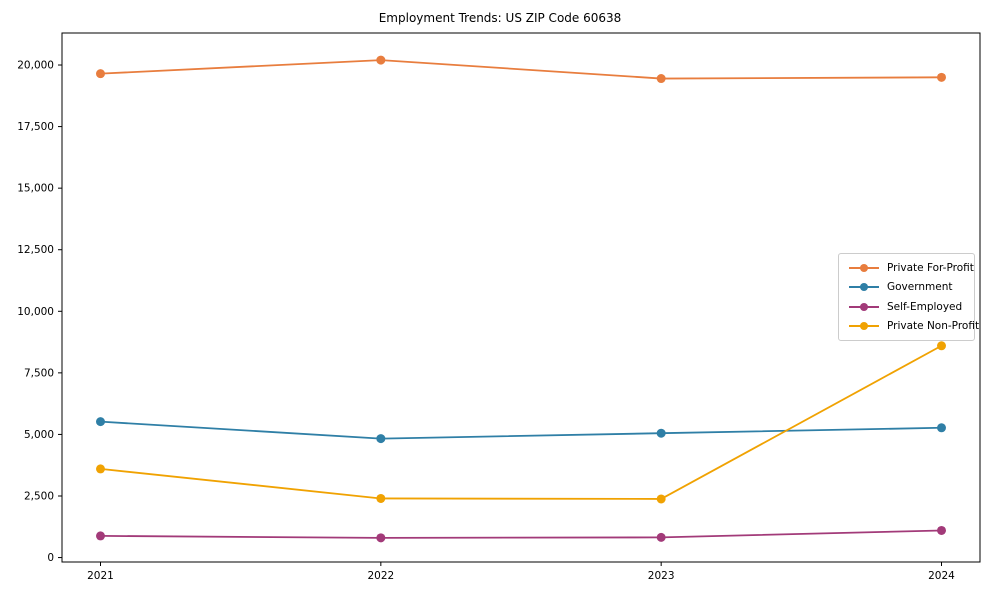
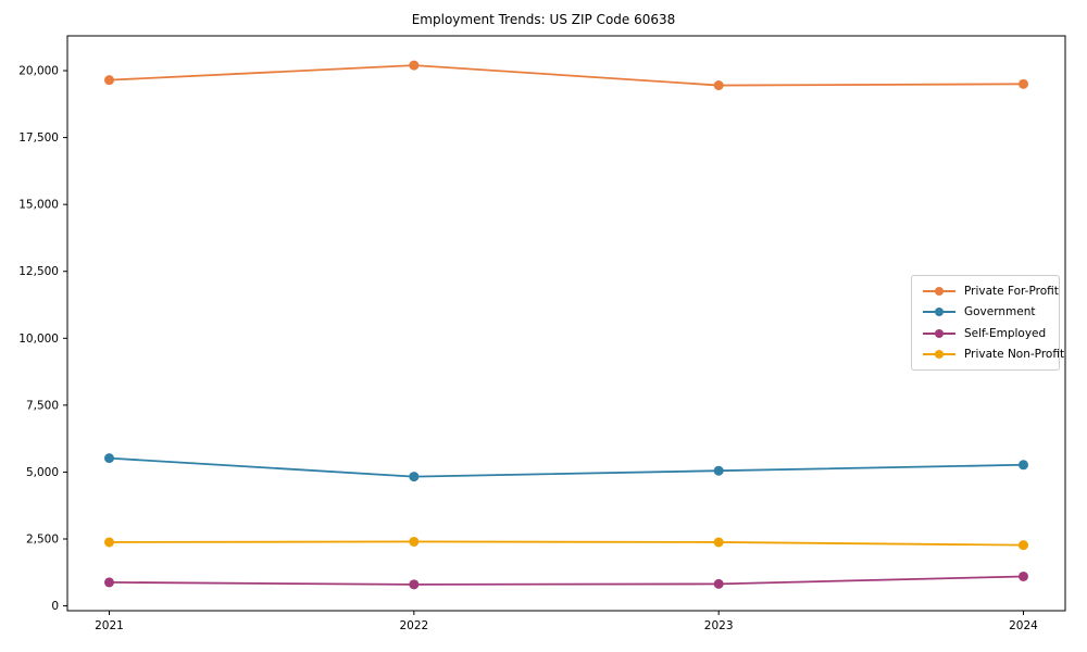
Private Non-Profit/2021: 3600 -> 2400
Private Non-Profit/2024: 8600 -> 2300
